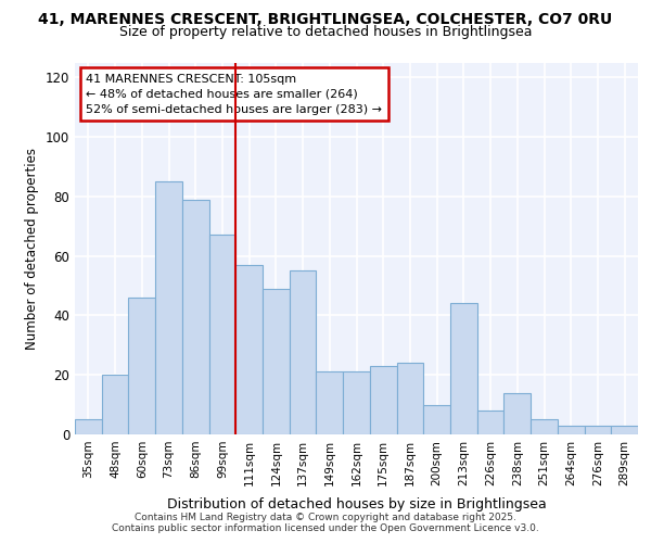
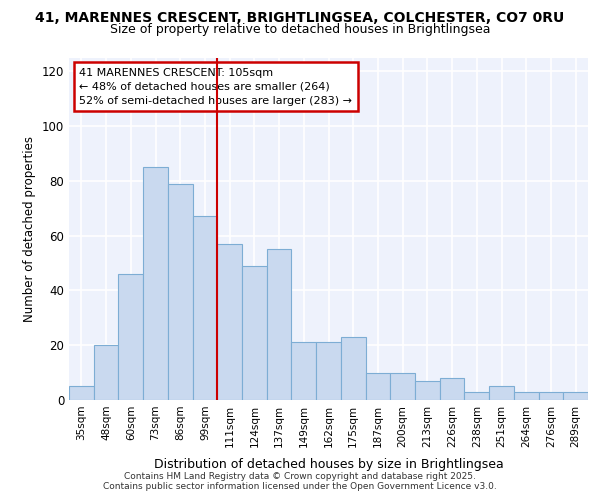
187sqm: 24 -> 10
213sqm: 44 -> 7
238sqm: 14 -> 3
